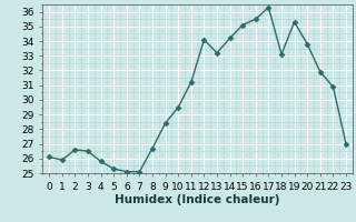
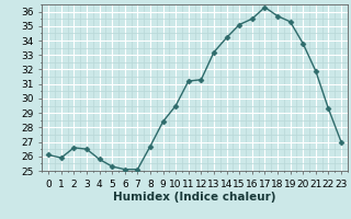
12: 34.1 -> 31.3
18: 33.1 -> 35.7
22: 30.9 -> 29.3
